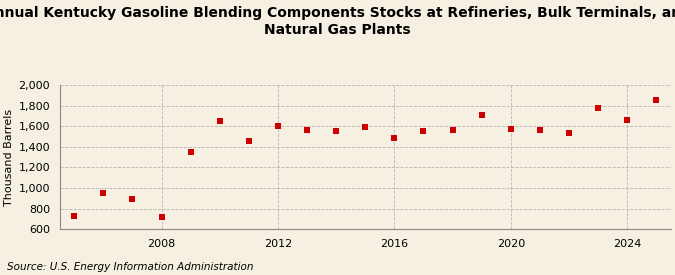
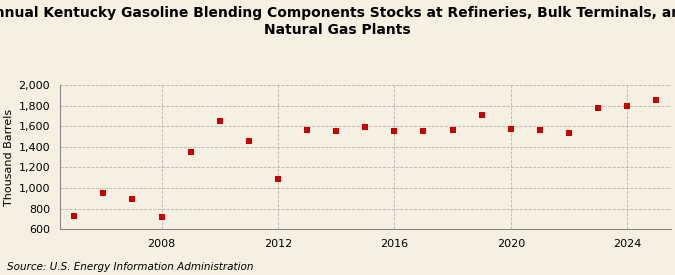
2012: 1,600 -> 1,090
2016: 1,490 -> 1,550
2024: 1,660 -> 1,800
